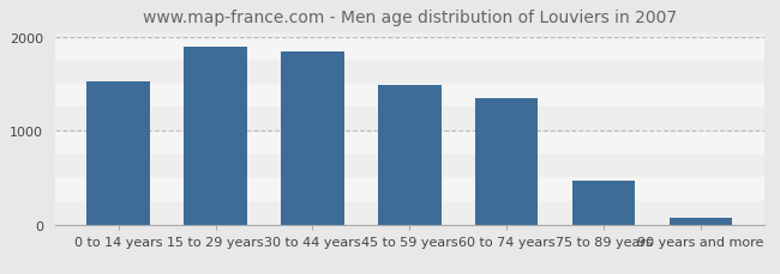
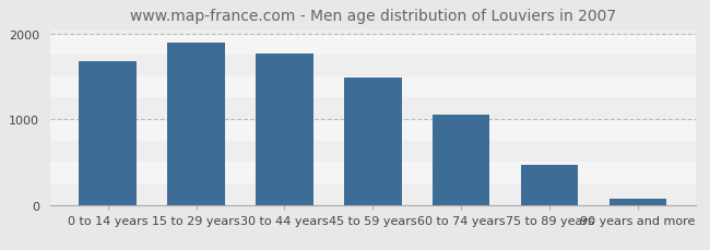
0 to 14 years: 1520 -> 1670
30 to 44 years: 1840 -> 1760
60 to 74 years: 1340 -> 1060
